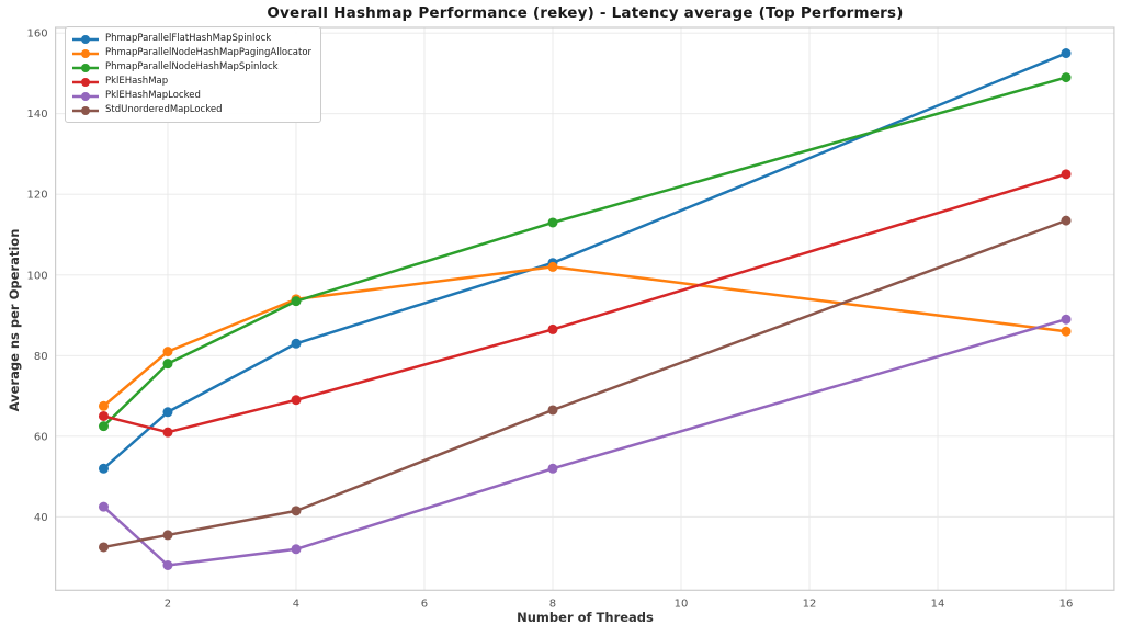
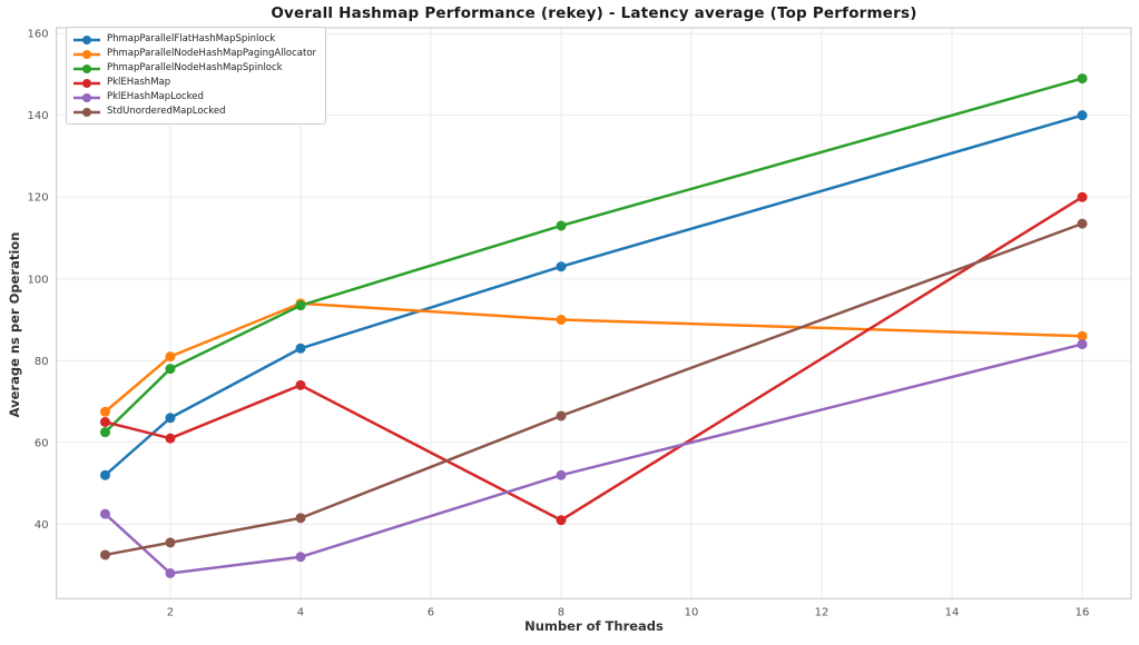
PklEHashMap/4: 69 -> 74
PhmapParallelNodeHashMapPagingAllocator/8: 102 -> 90
PklEHashMap/8: 86 -> 41
PhmapParallelFlatHashMapSpinlock/16: 155 -> 140
PklEHashMap/16: 125 -> 120
PklEHashMapLocked/16: 89 -> 84
